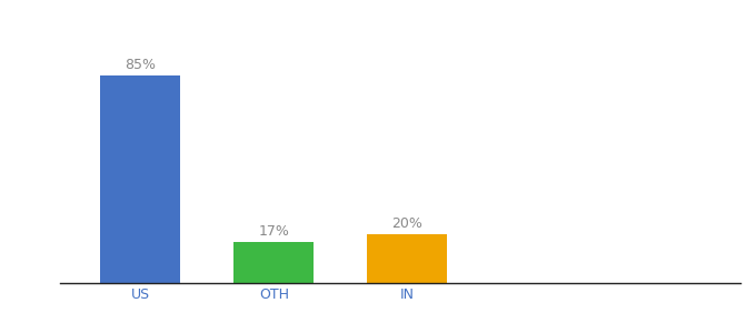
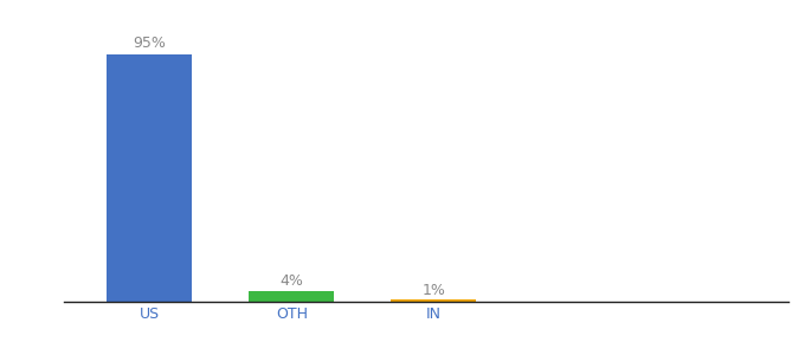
US: 85% -> 95%
OTH: 17% -> 4%
IN: 20% -> 1%
